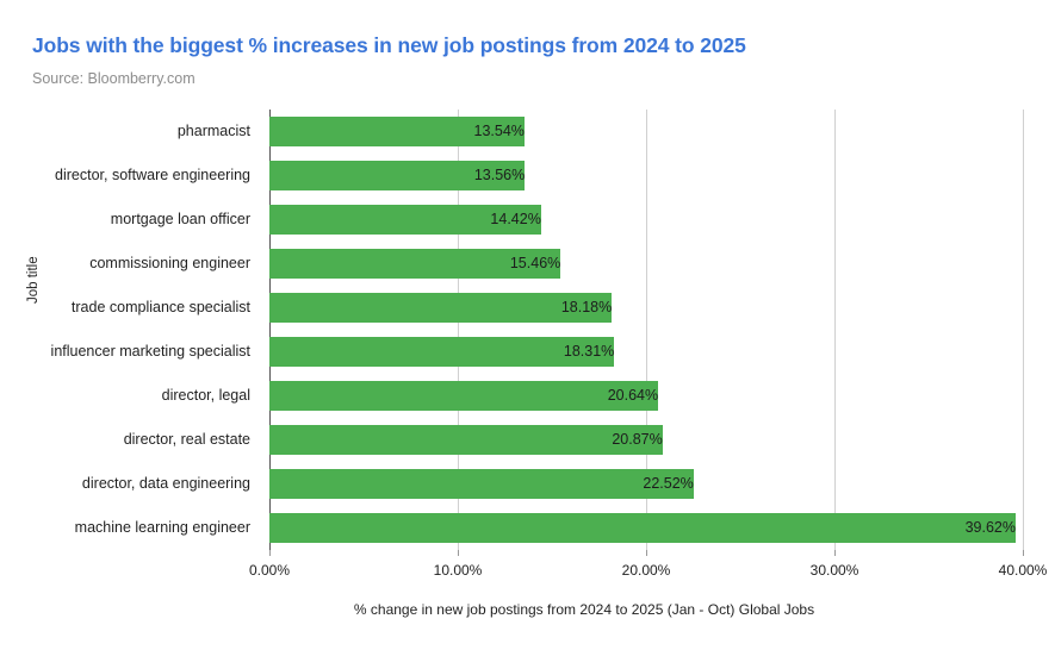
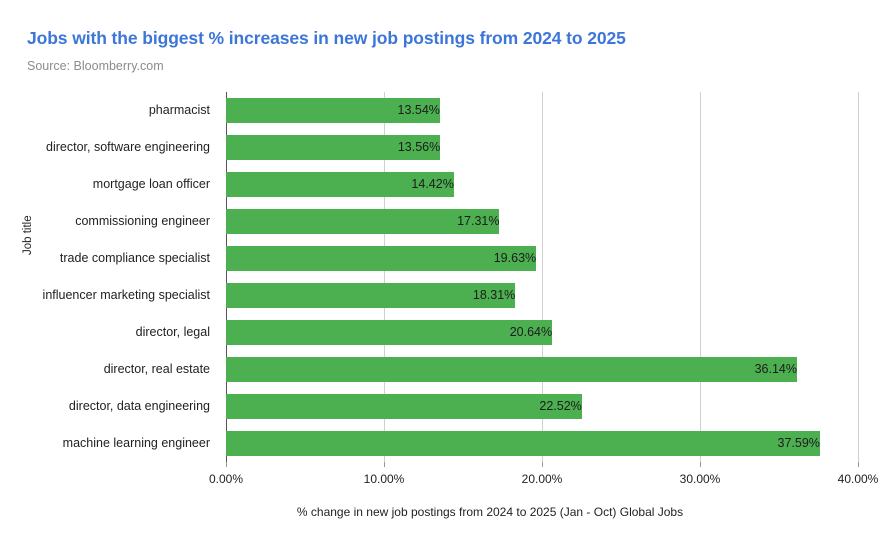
commissioning engineer: 15.46% -> 17.31%
trade compliance specialist: 18.18% -> 19.63%
director, real estate: 20.87% -> 36.14%
machine learning engineer: 39.62% -> 37.59%
